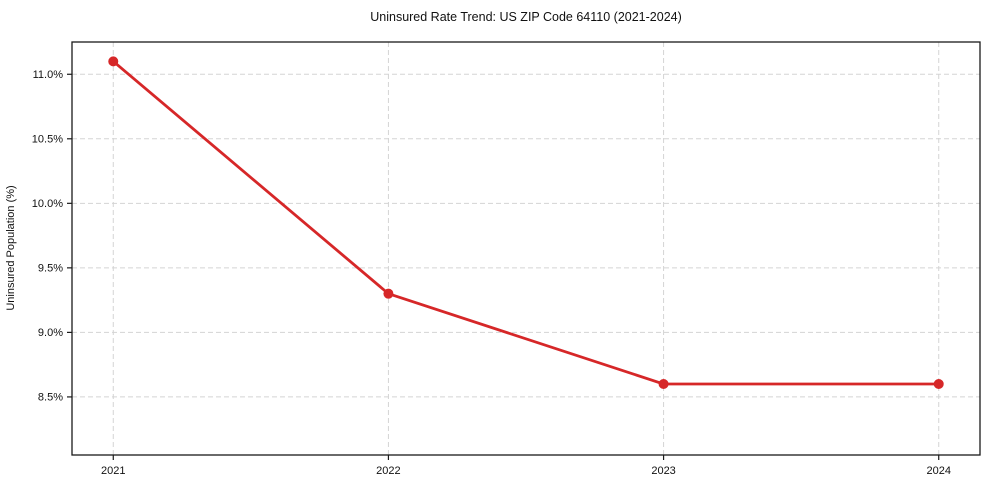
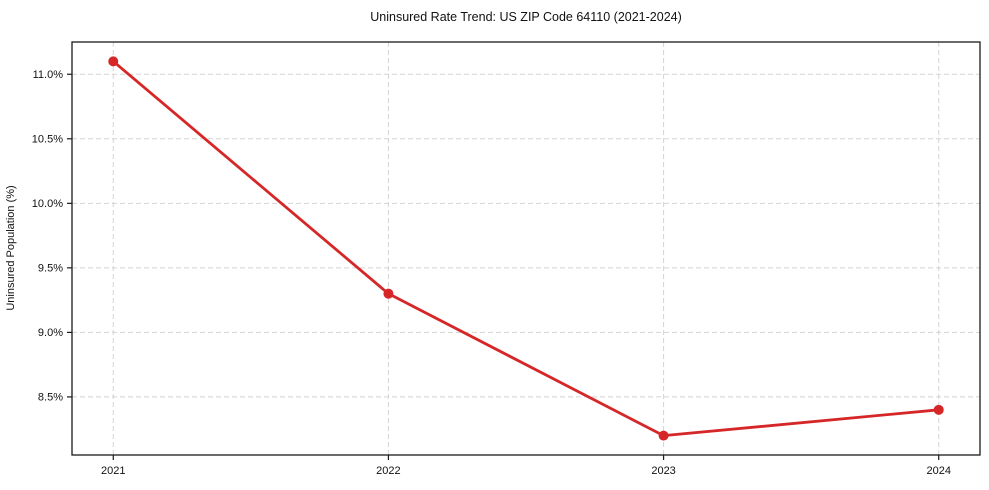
2023: 8.6% -> 8.2%
2024: 8.6% -> 8.4%
